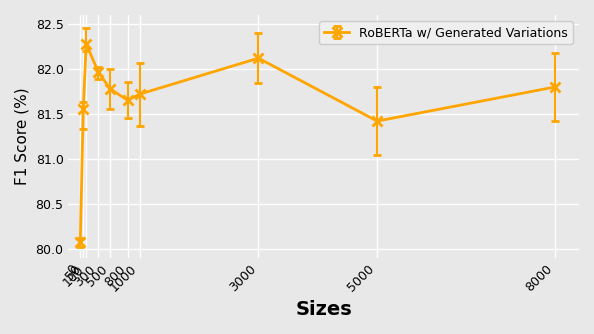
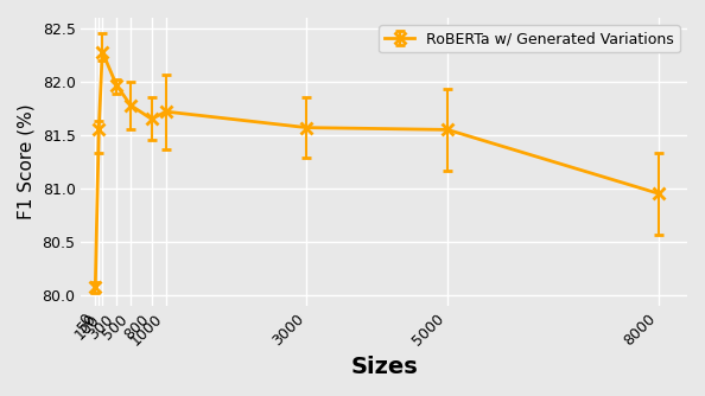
3000: 82.12 -> 81.57
5000: 81.42 -> 81.55
8000: 81.80 -> 80.95
